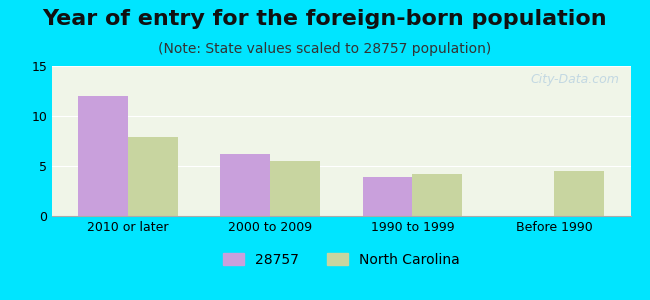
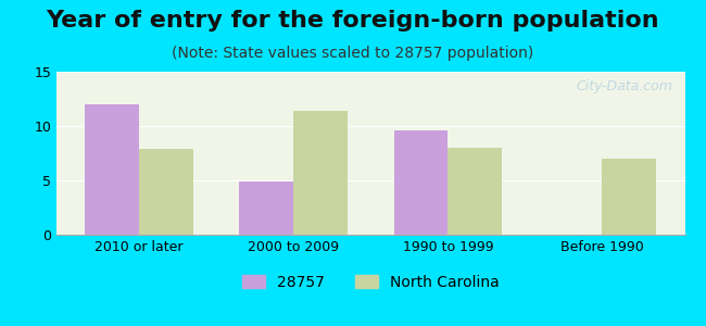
28757/2000 to 2009: 6.2 -> 4.9
North Carolina/2000 to 2009: 5.5 -> 11.4
28757/1990 to 1999: 3.9 -> 9.6
North Carolina/1990 to 1999: 4.2 -> 8.0
North Carolina/Before 1990: 4.5 -> 7.0
